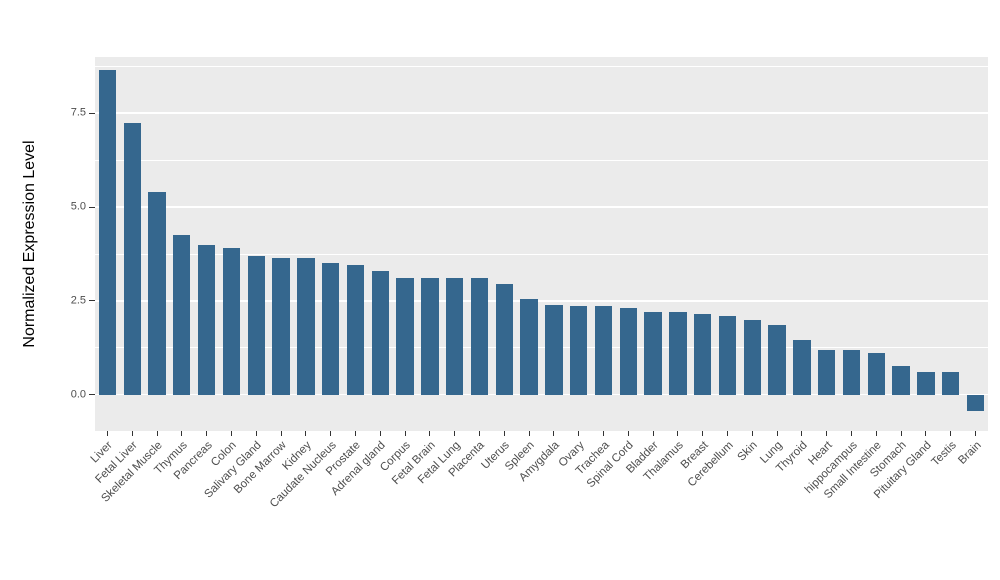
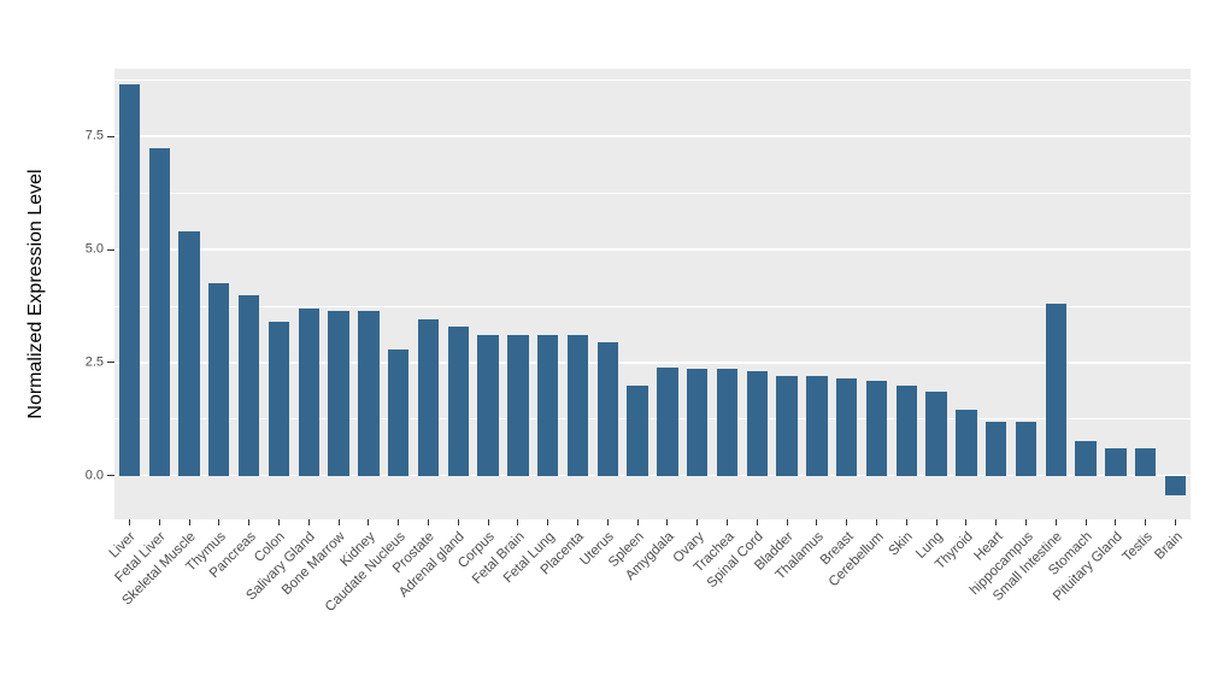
Colon: 3.9 -> 3.4
Caudate Nucleus: 3.5 -> 2.8
Spleen: 2.5 -> 2.0
Small Intestine: 1.1 -> 3.8
